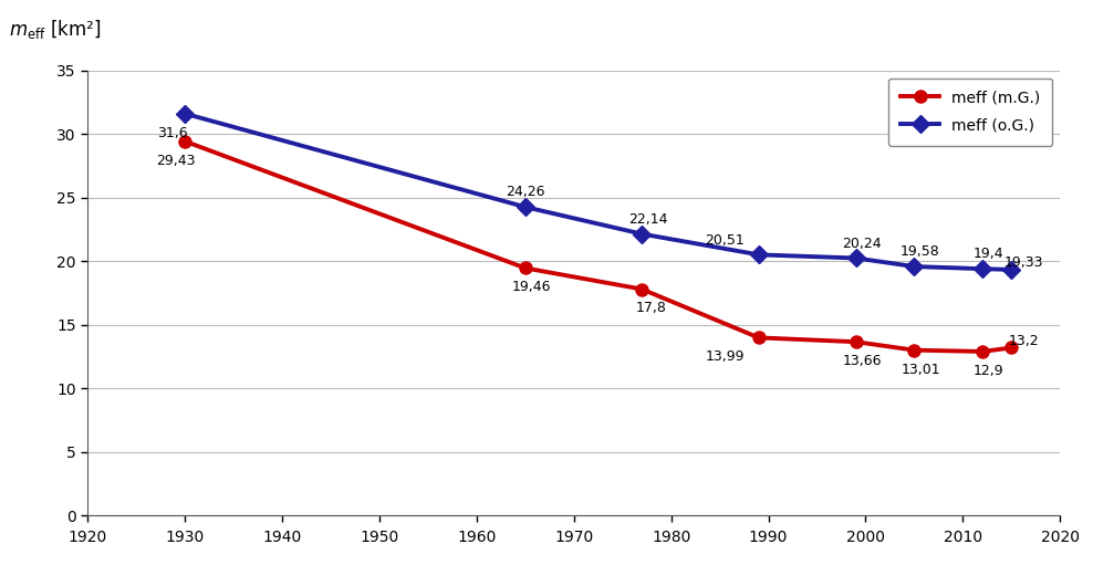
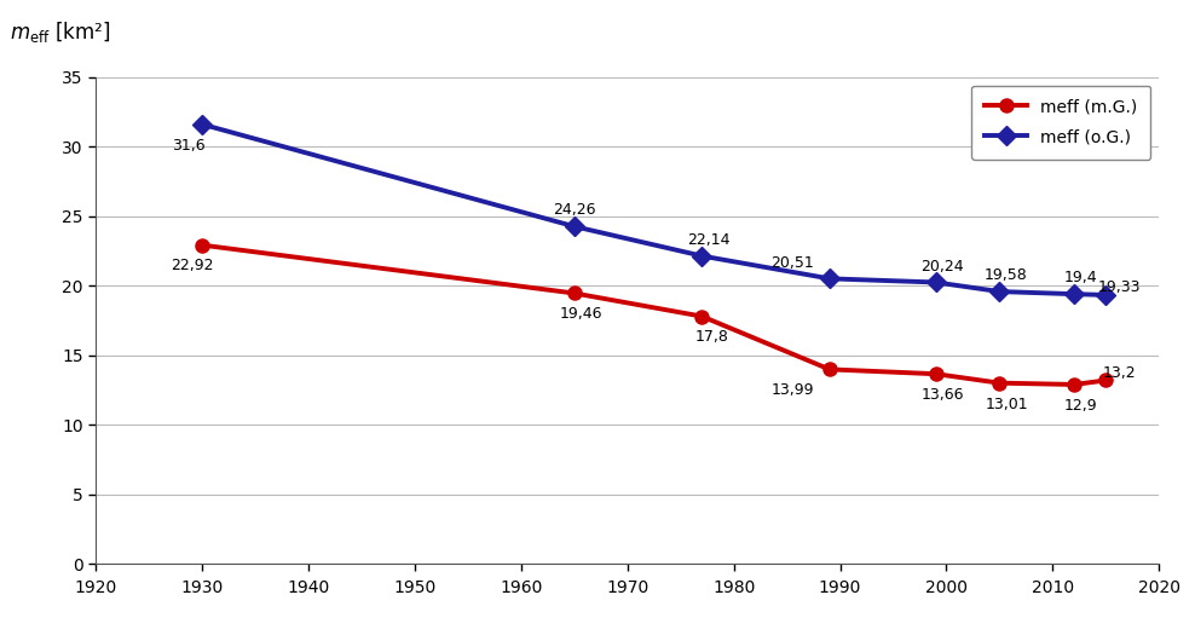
meff (m.G.)/1930: 29,43 -> 22,92
